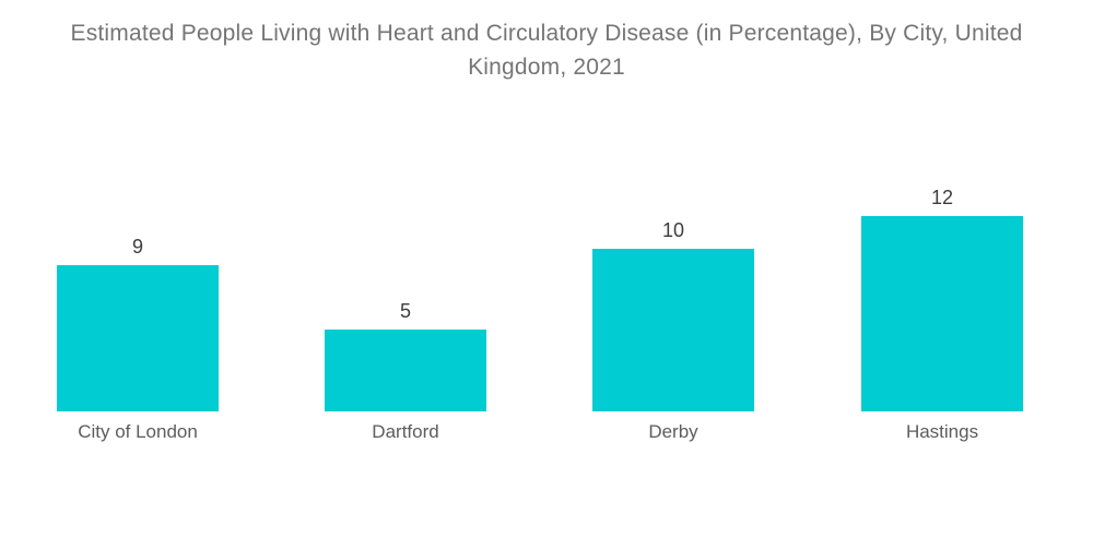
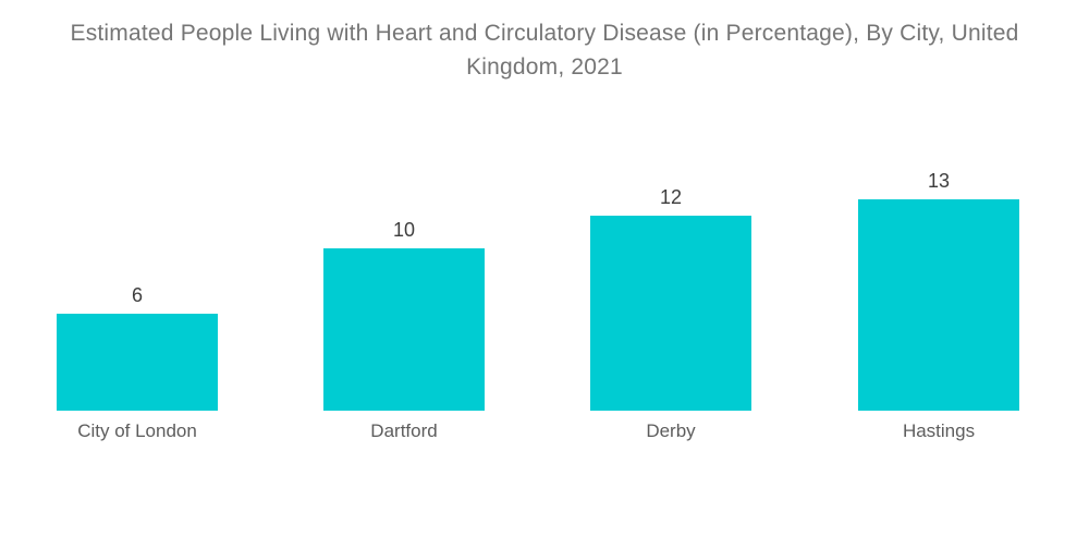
City of London: 9 -> 6
Dartford: 5 -> 10
Derby: 10 -> 12
Hastings: 12 -> 13
